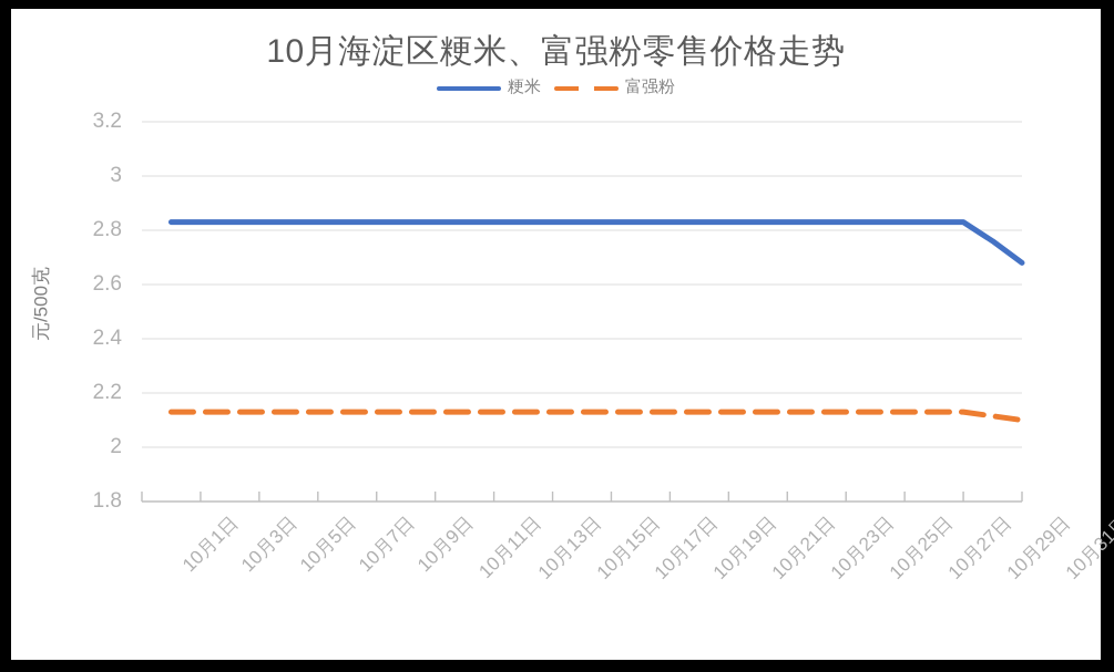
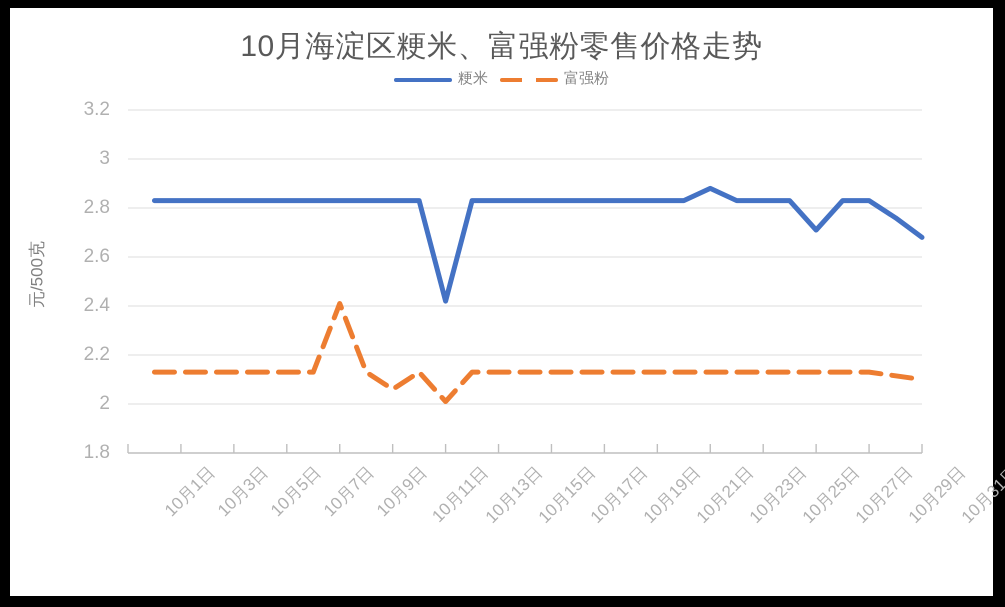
富强粉/10月9日: 2.13 -> 2.41
富强粉/10月11日: 2.13 -> 2.06
粳米/10月13日: 2.83 -> 2.42
富强粉/10月13日: 2.13 -> 2.01
粳米/10月23日: 2.83 -> 2.88
粳米/10月27日: 2.83 -> 2.71
